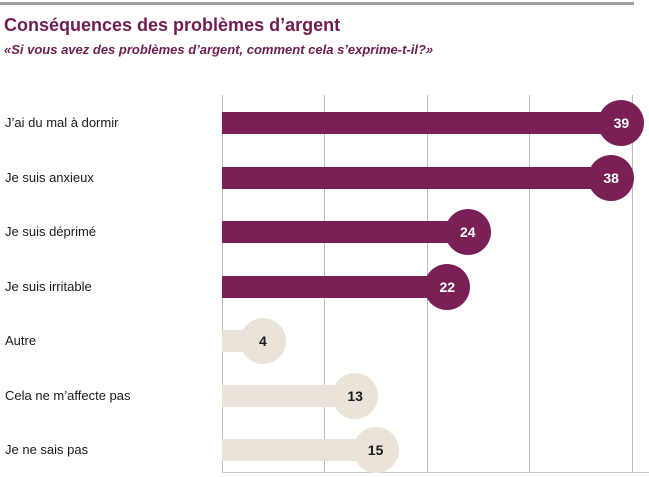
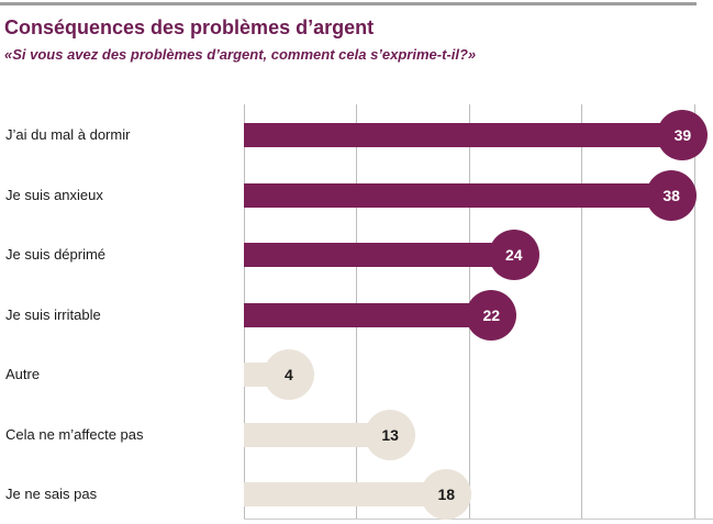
Je ne sais pas: 15 -> 18
